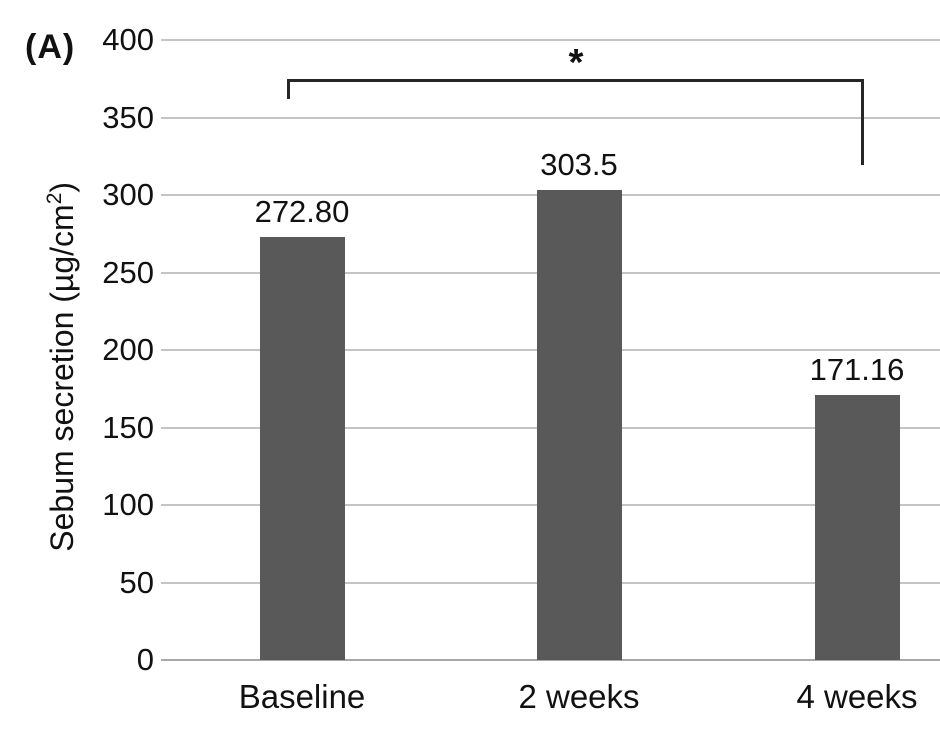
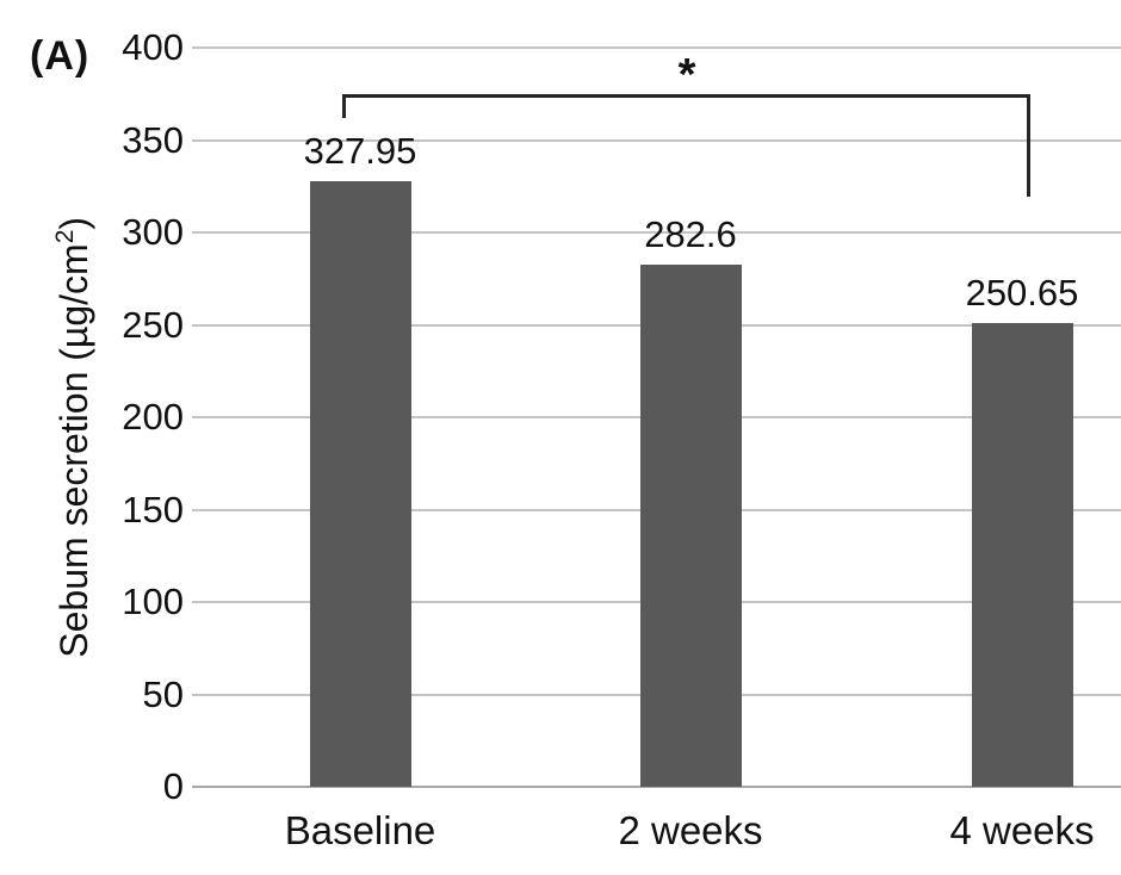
Baseline: 272.80 -> 327.95
2 weeks: 303.5 -> 282.6
4 weeks: 171.16 -> 250.65
